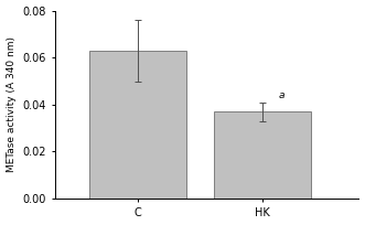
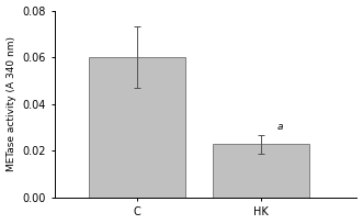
C: 0.063 -> 0.060
HK: 0.037 -> 0.023
